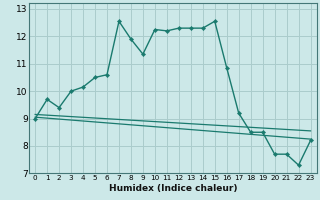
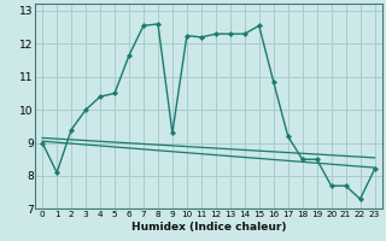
1: 9.70 -> 8.10
4: 10.15 -> 10.40
6: 10.60 -> 11.65
8: 11.90 -> 12.60
9: 11.35 -> 9.30
